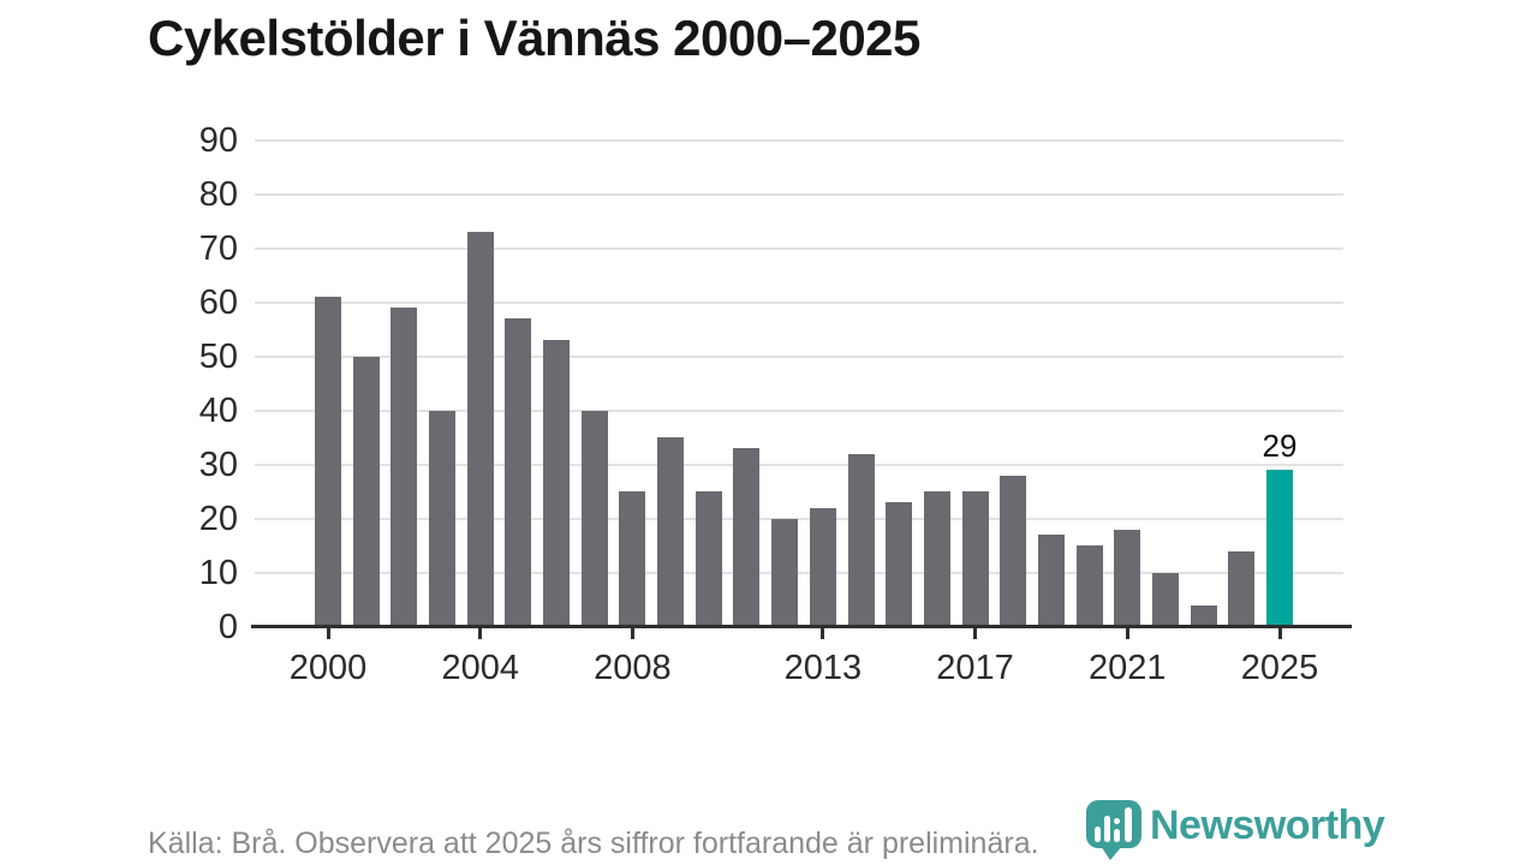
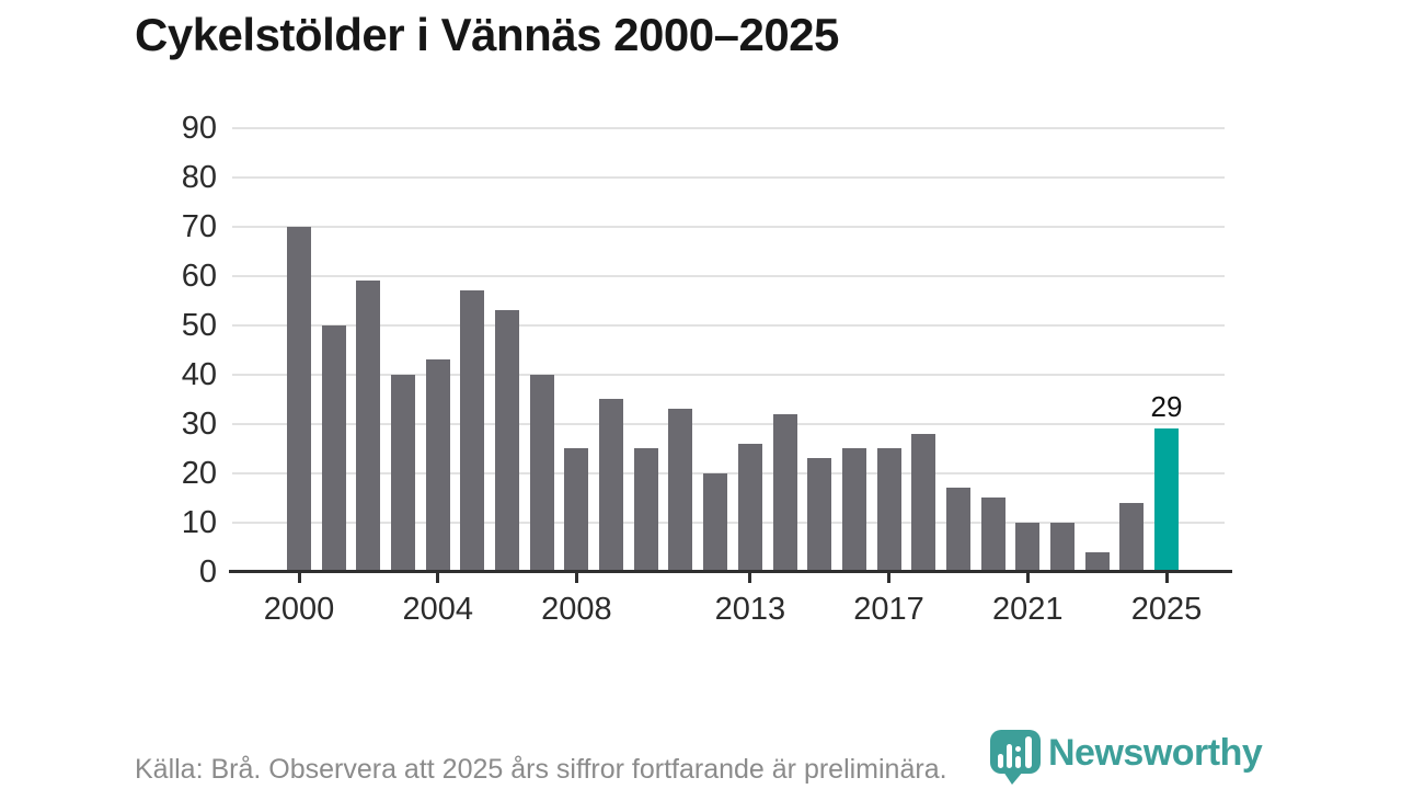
2000: 61 -> 70
2004: 73 -> 43
2013: 22 -> 26
2021: 18 -> 10
